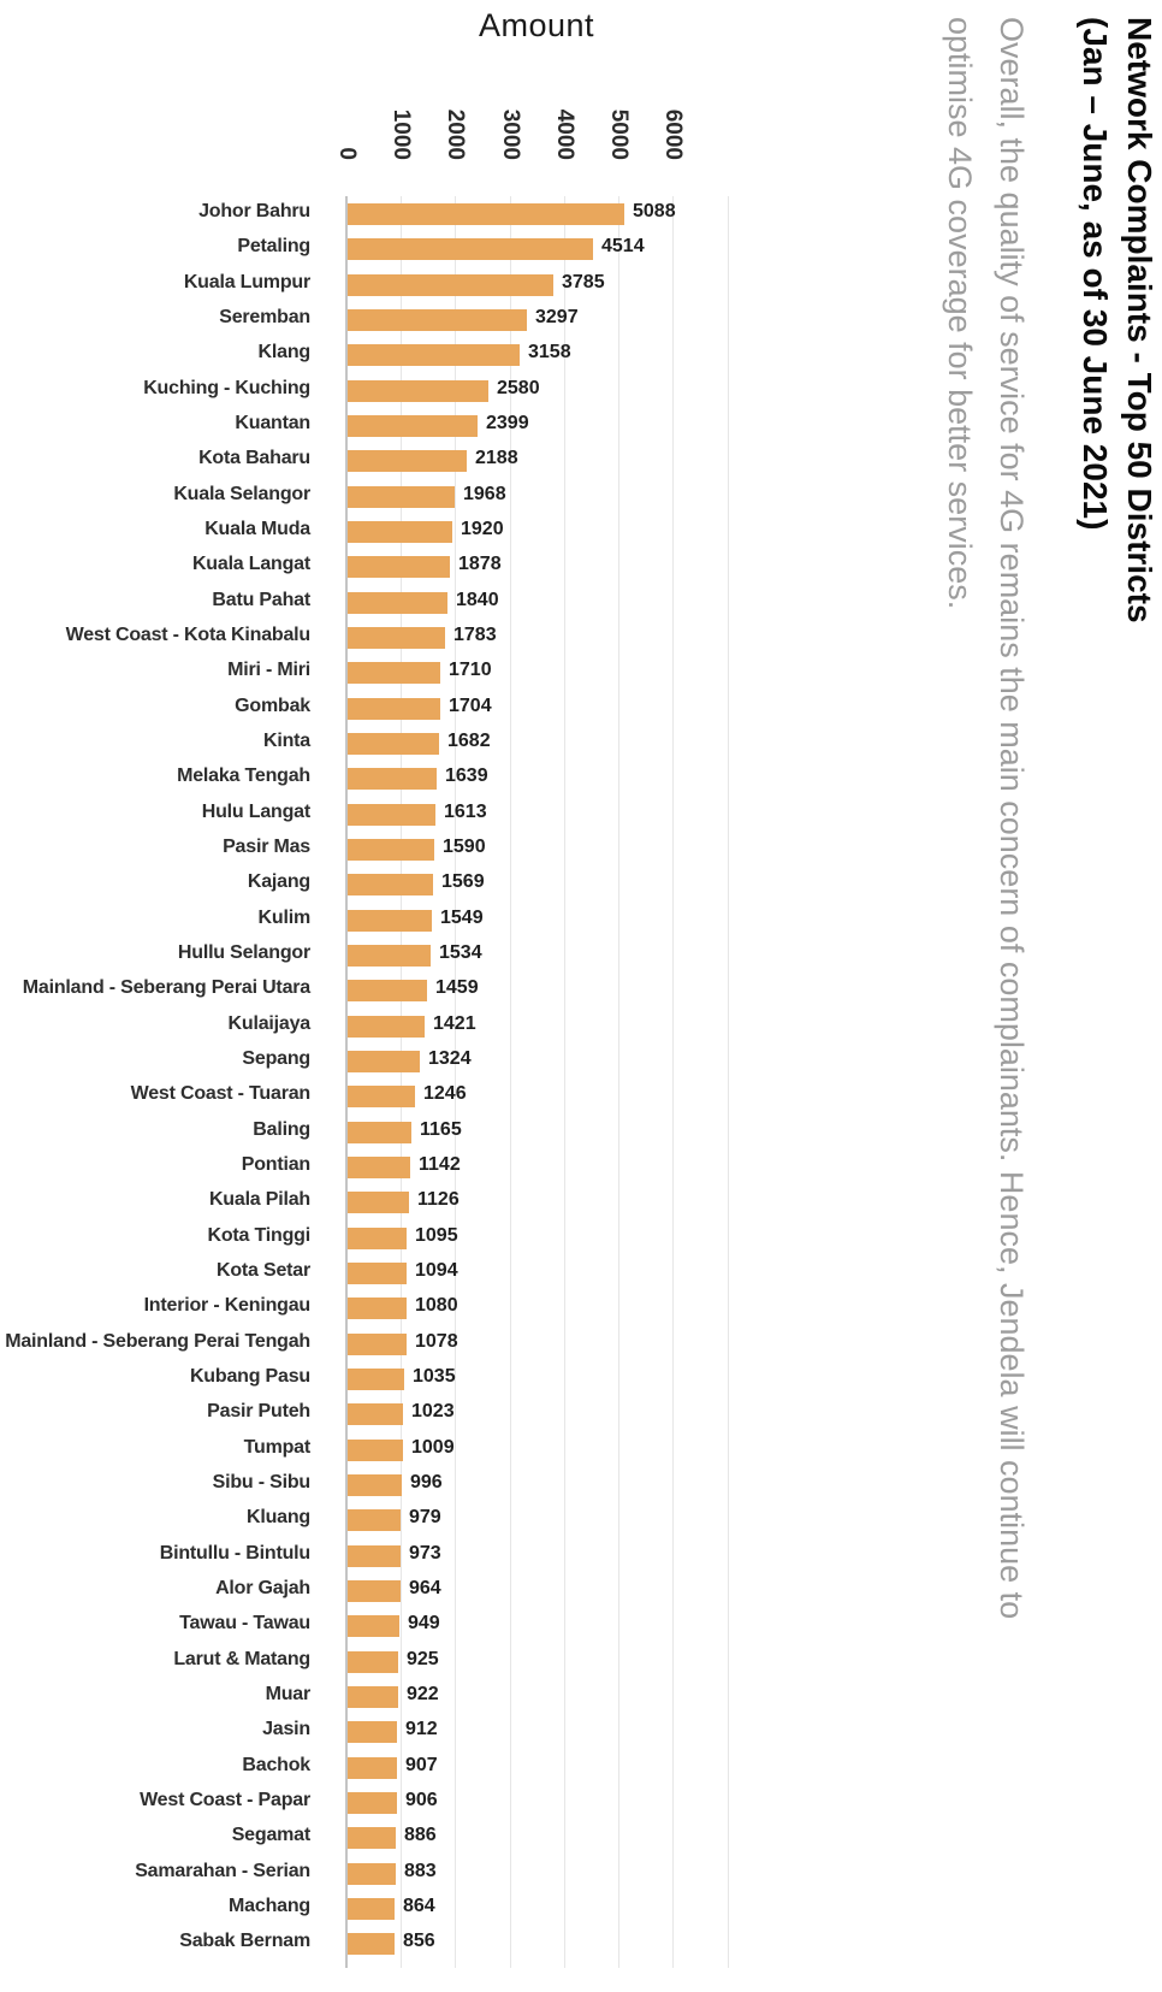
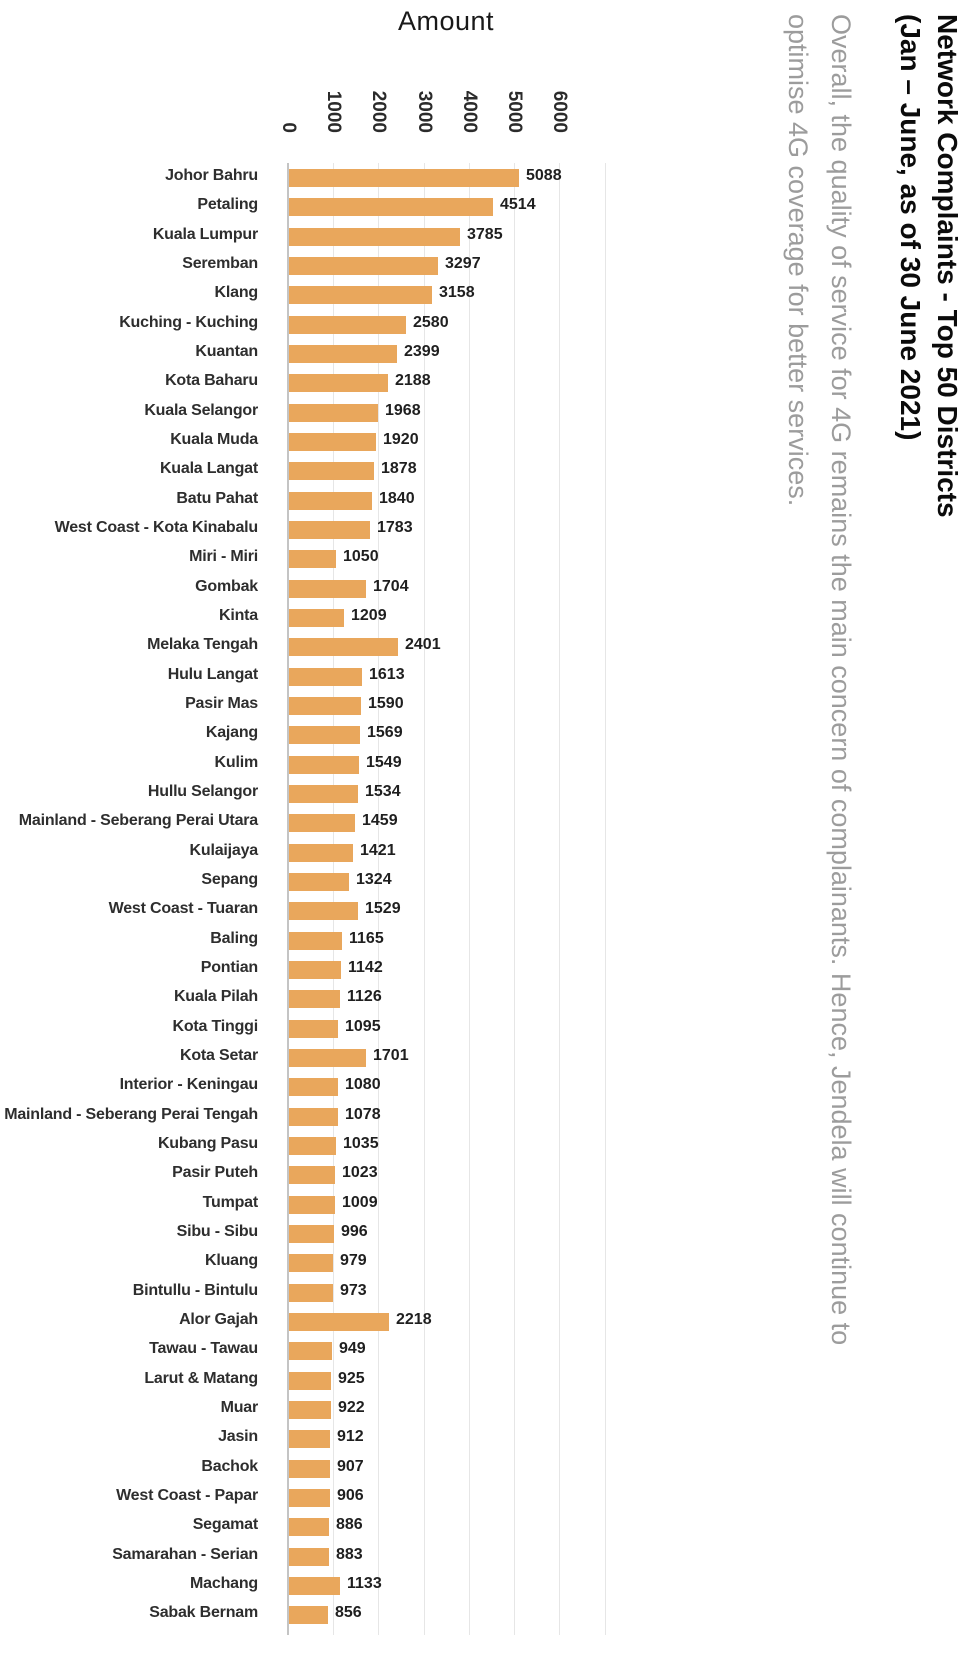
Miri - Miri: 1710 -> 1050
Kinta: 1682 -> 1209
Melaka Tengah: 1639 -> 2401
West Coast - Tuaran: 1246 -> 1529
Kota Setar: 1094 -> 1701
Alor Gajah: 964 -> 2218
Machang: 864 -> 1133
